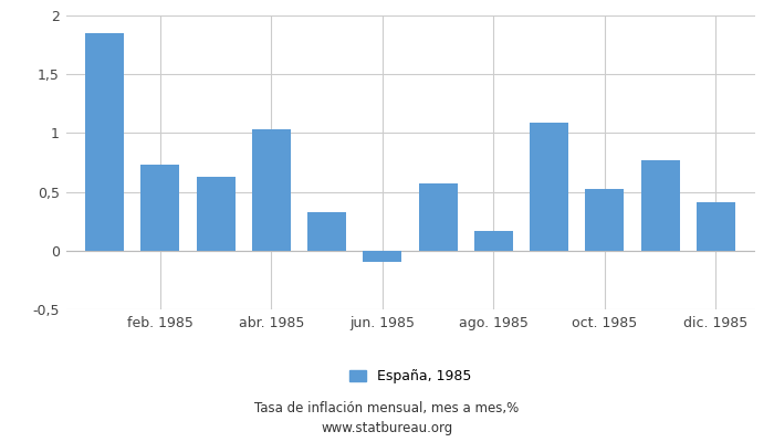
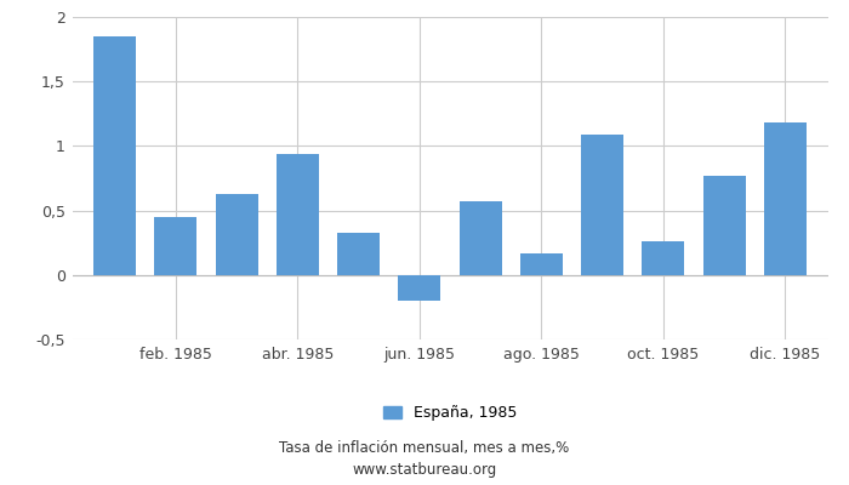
feb. 1985: 0,73 -> 0,45
abr. 1985: 1,03 -> 0,94
jun. 1985: -0,10 -> -0,20
oct. 1985: 0,52 -> 0,26
dic. 1985: 0,41 -> 1,18
